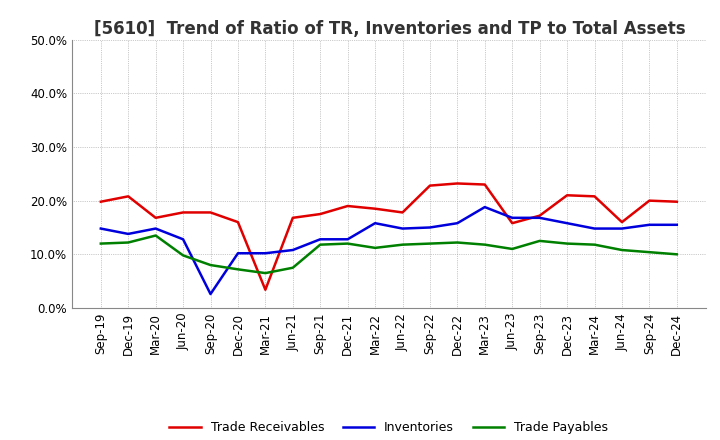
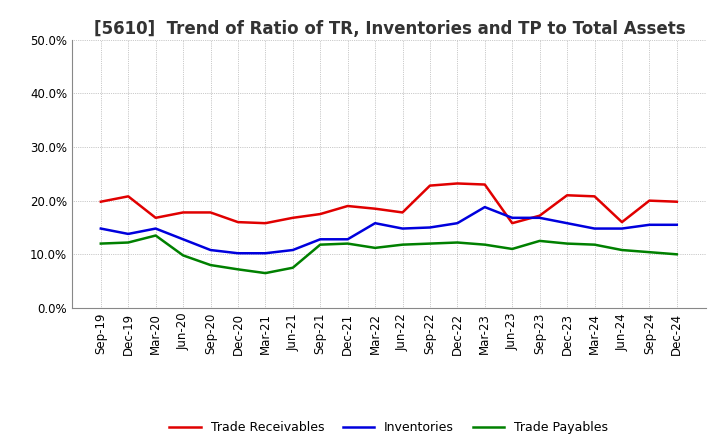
Inventories/Sep-20: 2.6% -> 10.8%
Trade Receivables/Mar-21: 3.4% -> 15.8%
